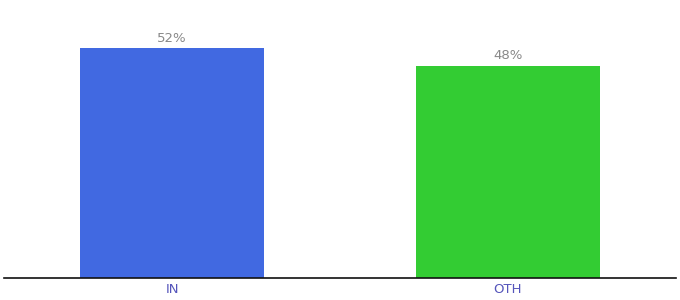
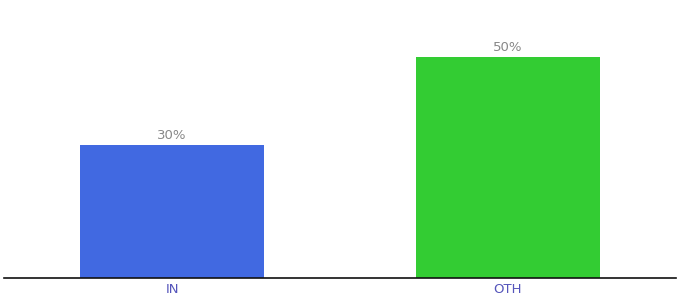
IN: 52% -> 30%
OTH: 48% -> 50%
